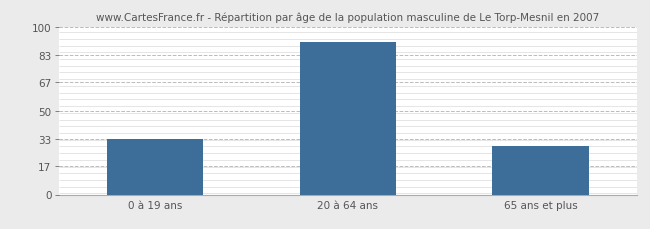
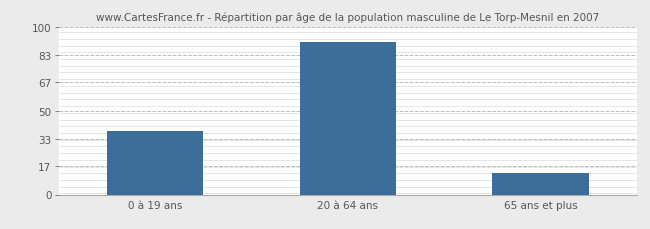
0 à 19 ans: 33 -> 38
65 ans et plus: 29 -> 13
